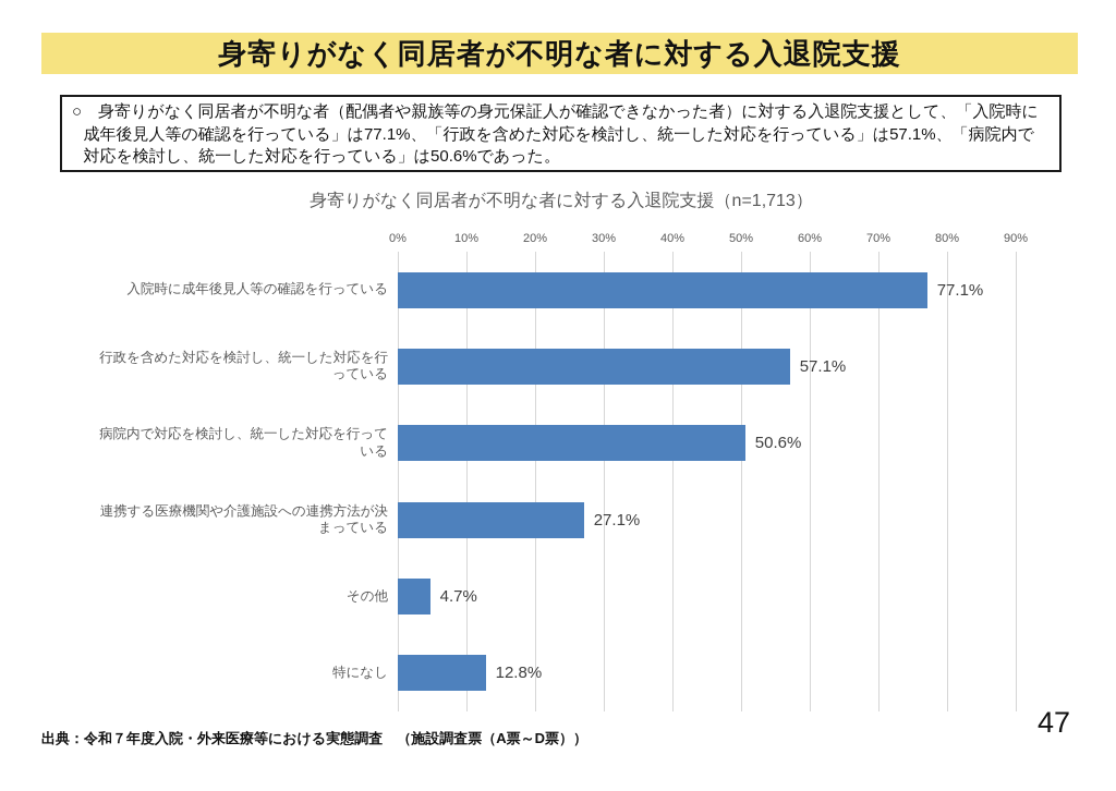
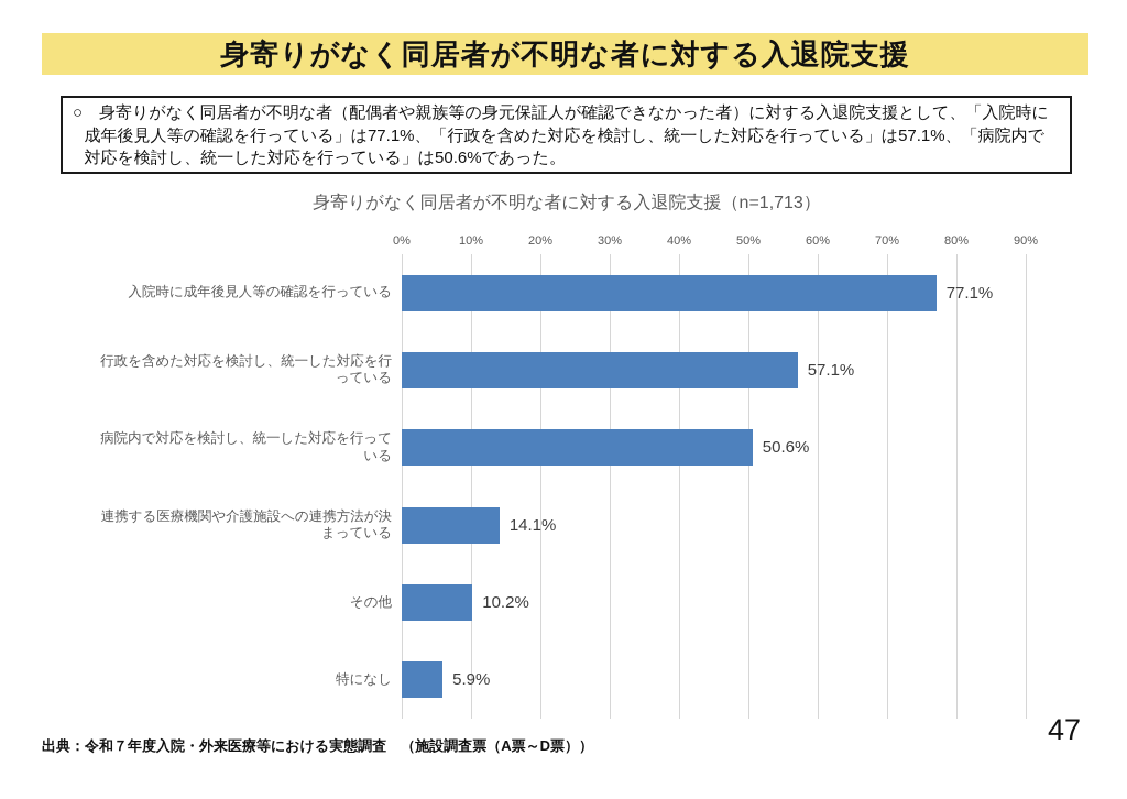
連携する医療機関や介護施設への連携方法が決まっている: 27.1% -> 14.1%
その他: 4.7% -> 10.2%
特になし: 12.8% -> 5.9%
